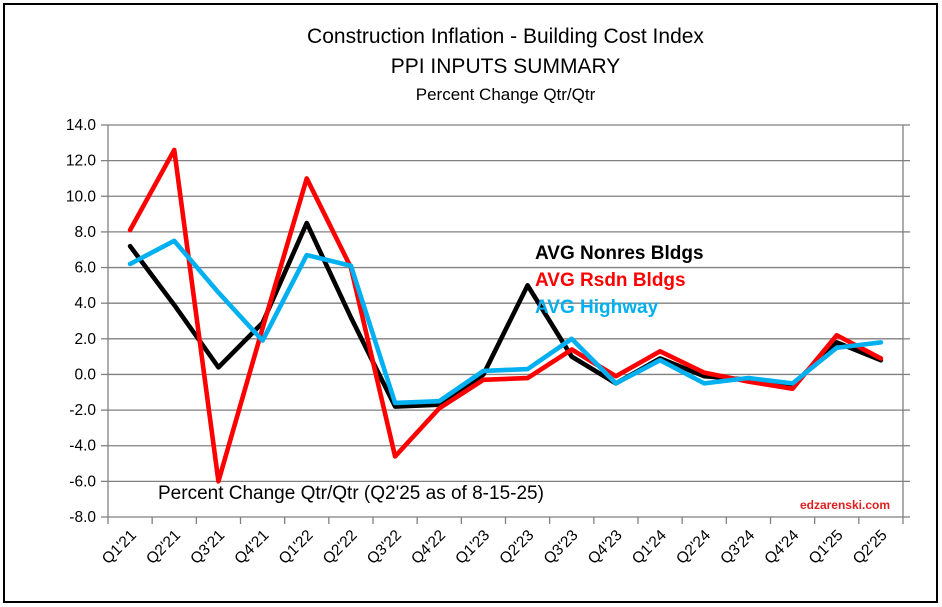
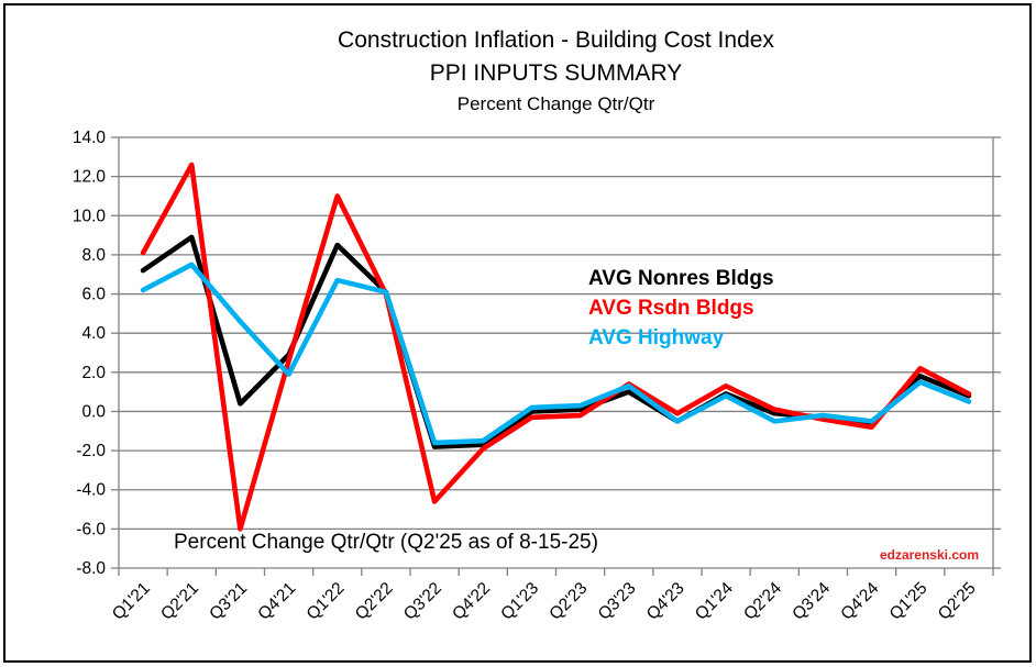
AVG Nonres Bldgs/Q2'21: 3.9 -> 8.9
AVG Nonres Bldgs/Q2'22: 3.2 -> 6.1
AVG Nonres Bldgs/Q2'23: 5.0 -> 0.1
AVG Highway/Q3'23: 2.0 -> 1.3
AVG Highway/Q2'25: 1.8 -> 0.5
